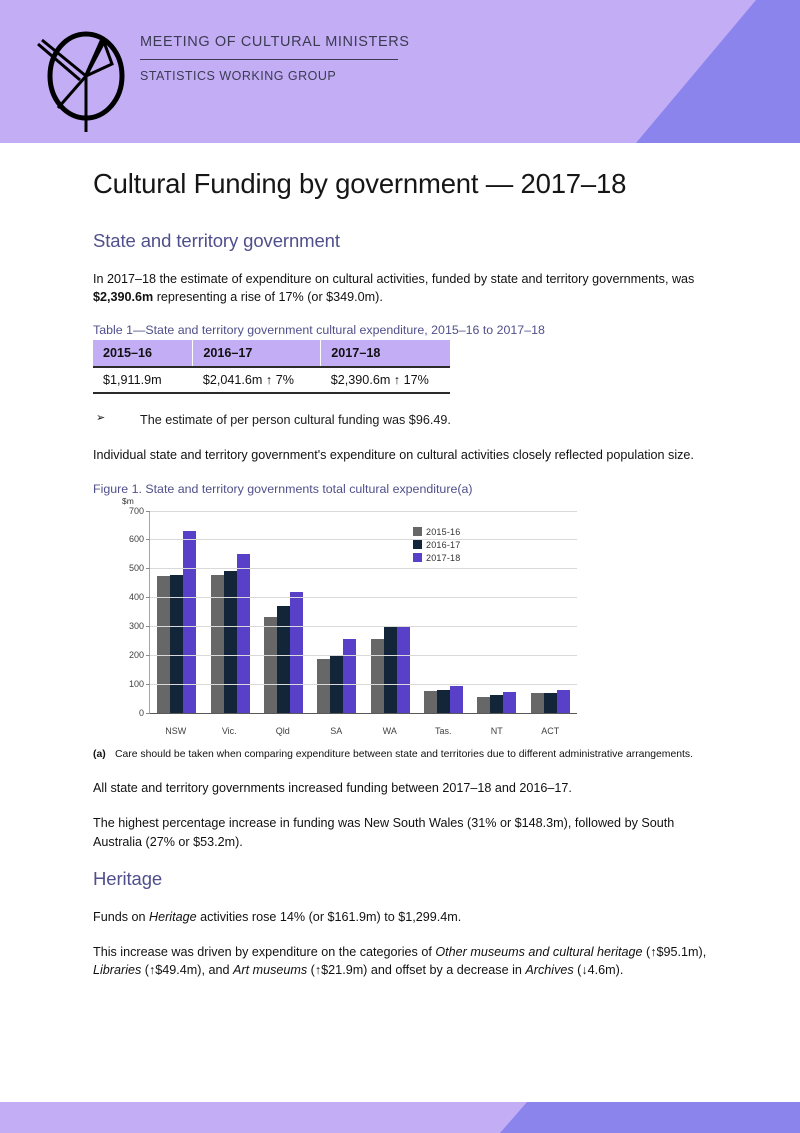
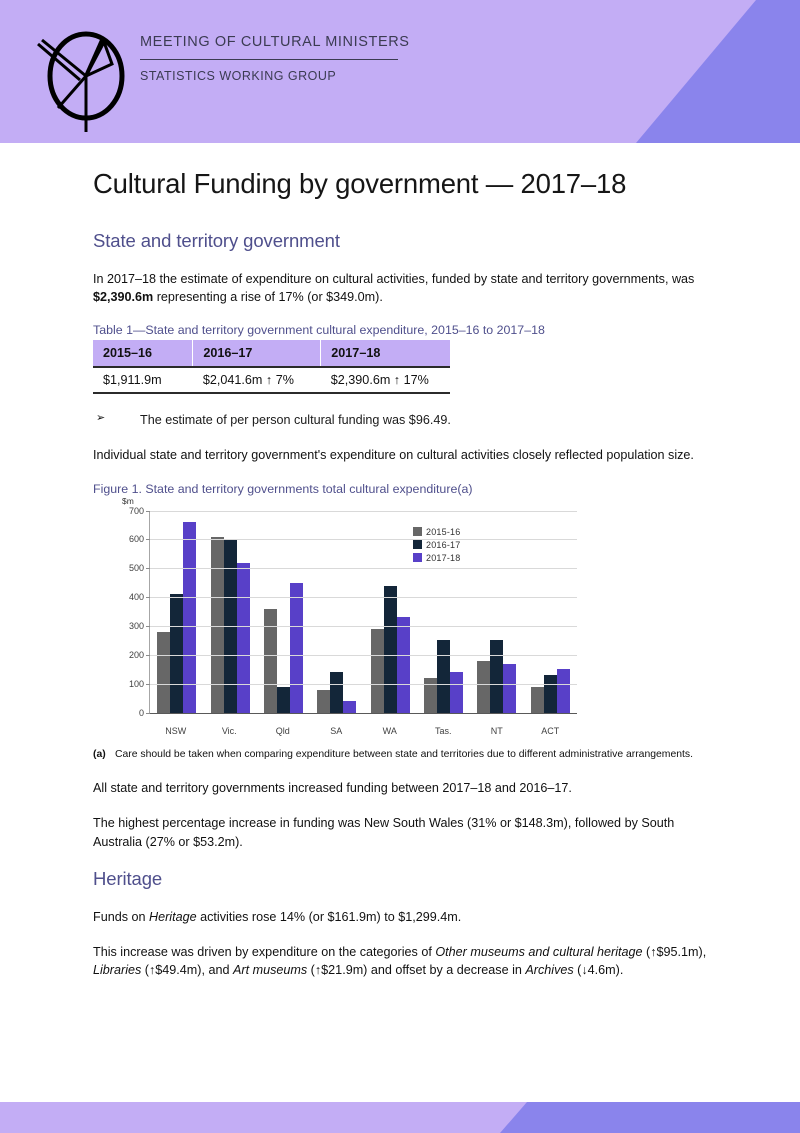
2015-16/NSW: 480 -> 280
2016-17/NSW: 480 -> 410
2017-18/NSW: 630 -> 660
2015-16/Vic.: 480 -> 610
2016-17/Vic.: 490 -> 600
2017-18/Vic.: 550 -> 520
2015-16/Qld: 330 -> 360
2016-17/Qld: 370 -> 90
2017-18/Qld: 420 -> 450
2015-16/SA: 180 -> 80
2016-17/SA: 200 -> 140
2017-18/SA: 260 -> 40
2015-16/WA: 260 -> 290
2016-17/WA: 300 -> 440
2017-18/WA: 300 -> 330
2015-16/Tas.: 80 -> 120
2016-17/Tas.: 80 -> 250
2017-18/Tas.: 90 -> 140
2015-16/NT: 60 -> 180
2016-17/NT: 60 -> 250
2017-18/NT: 70 -> 170
2015-16/ACT: 70 -> 90
2016-17/ACT: 70 -> 130
2017-18/ACT: 80 -> 150
